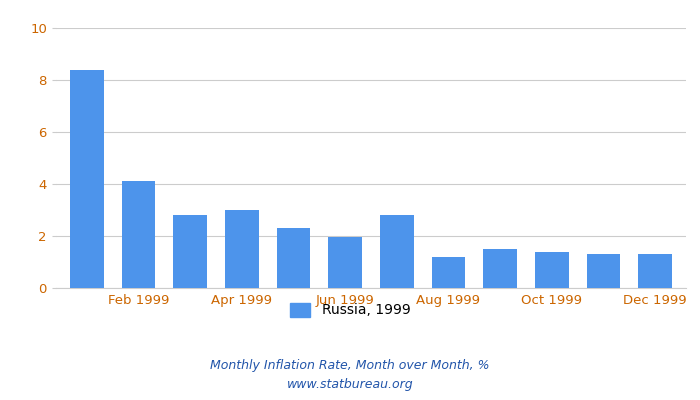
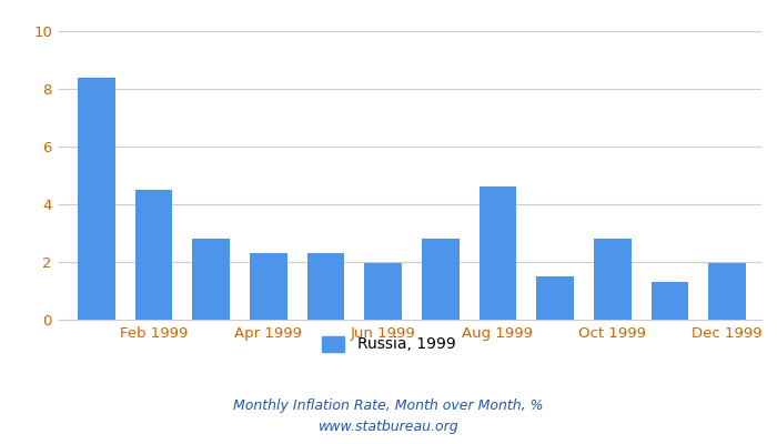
Feb 1999: 4.10 -> 4.50
Apr 1999: 3.00 -> 2.30
Aug 1999: 1.20 -> 4.60
Oct 1999: 1.40 -> 2.80
Dec 1999: 1.30 -> 1.95
